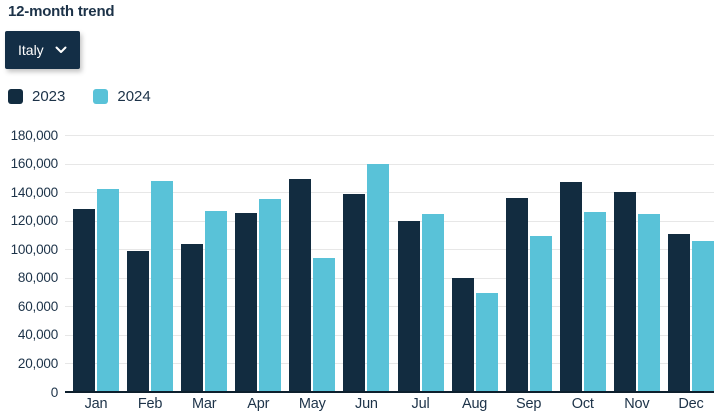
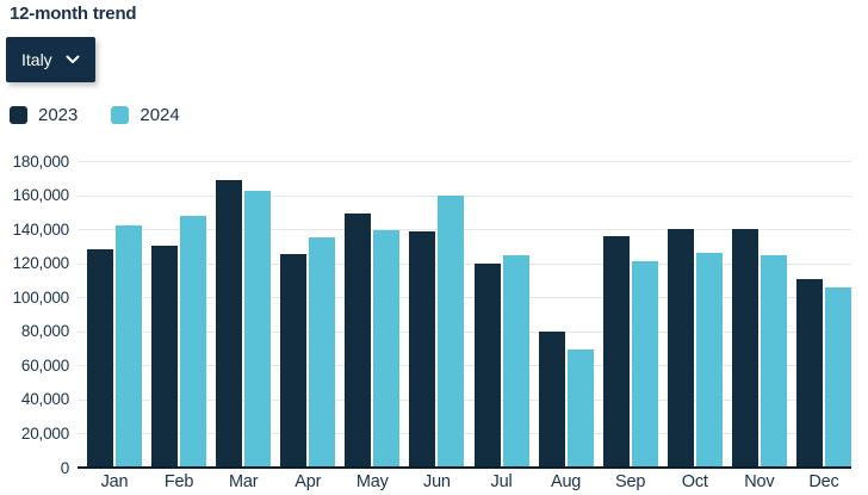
2023/Feb: 99000 -> 130000
2023/Mar: 104000 -> 168000
2024/Mar: 127000 -> 162000
2024/May: 94000 -> 140000
2024/Sep: 109000 -> 122000
2023/Oct: 147000 -> 140000
